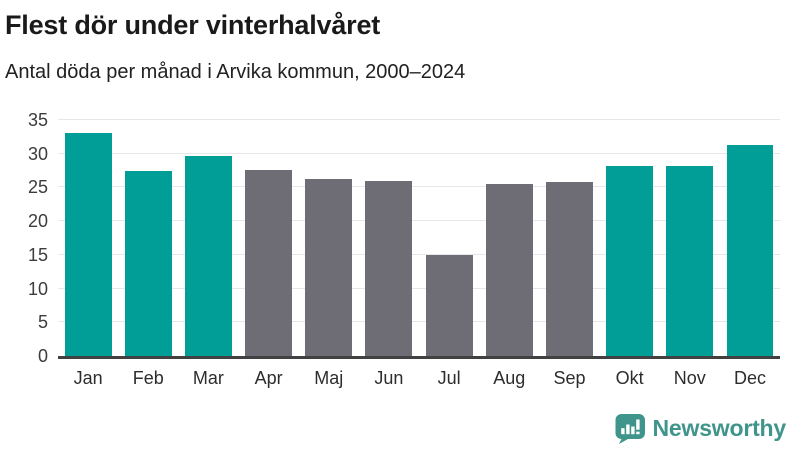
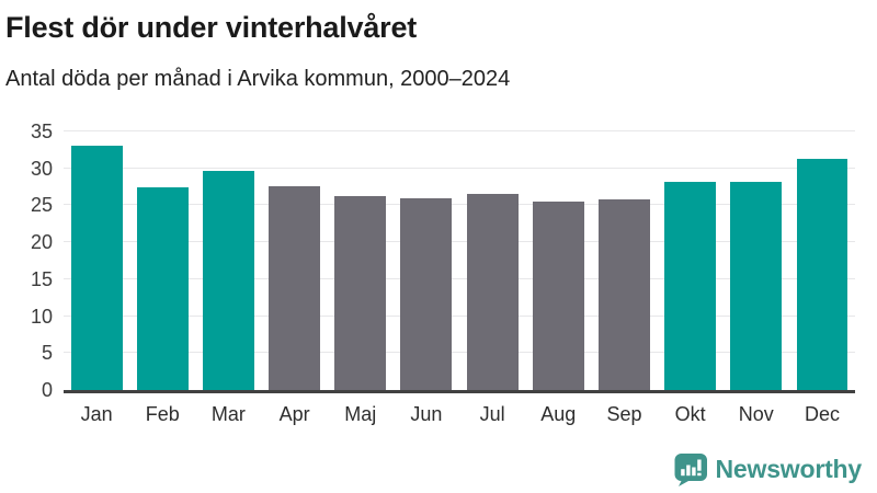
Jul: 15 -> 27
